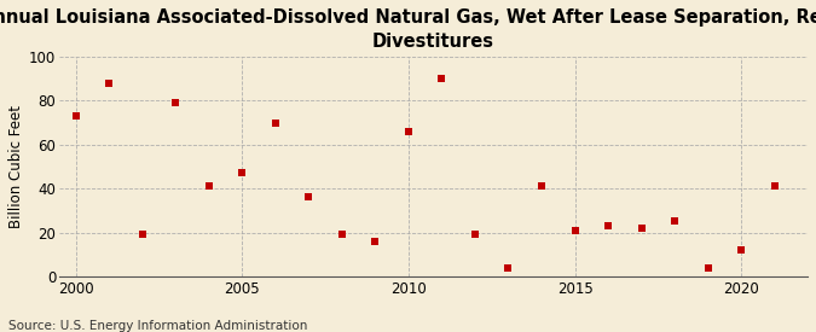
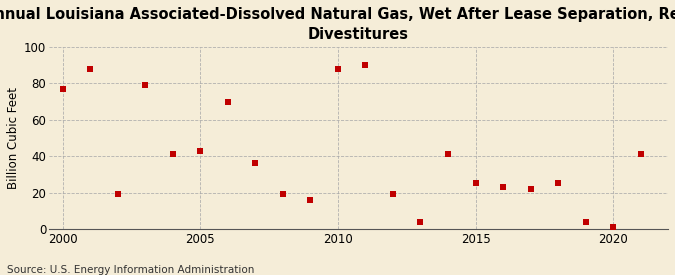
2000: 73 -> 77
2005: 47 -> 43
2010: 66 -> 88
2015: 21 -> 25
2020: 12 -> 1
